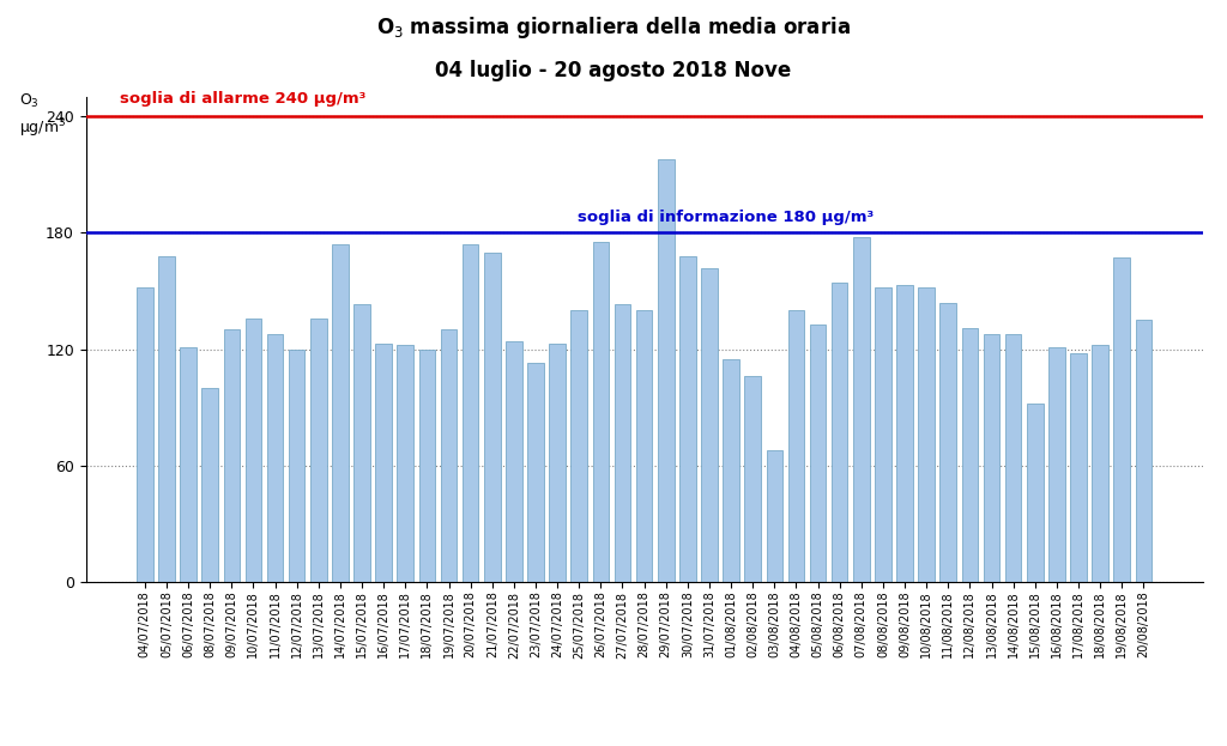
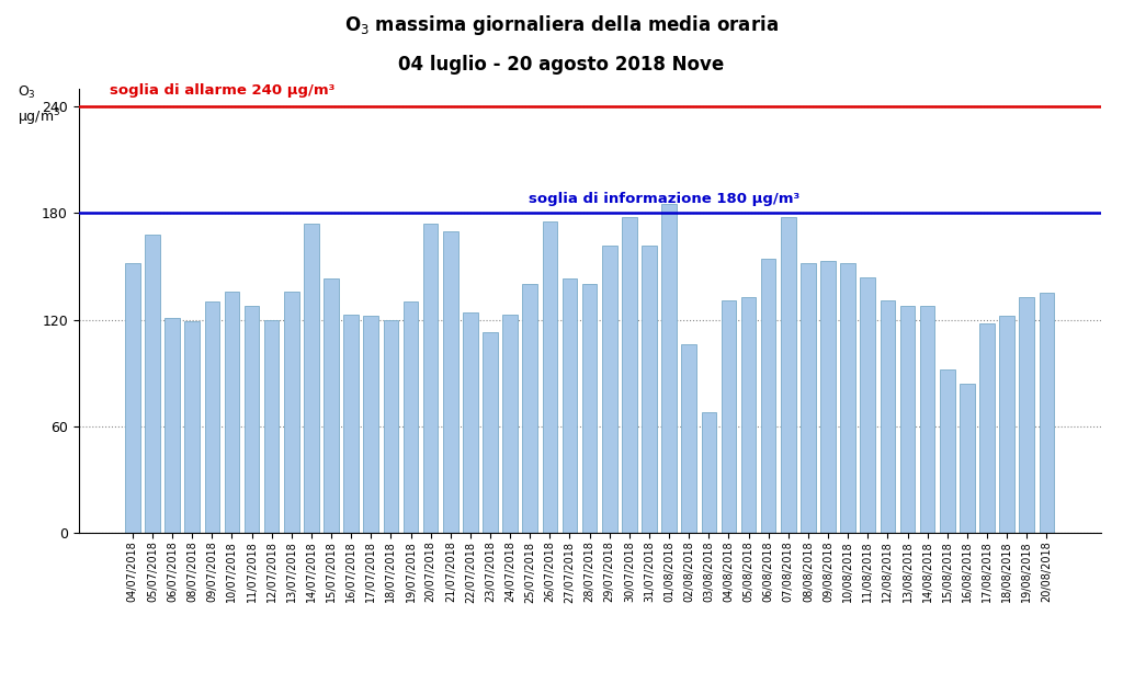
08/07/2018: 100 -> 119
29/07/2018: 218 -> 162
30/07/2018: 168 -> 178
01/08/2018: 115 -> 185
04/08/2018: 140 -> 131
16/08/2018: 121 -> 84
19/08/2018: 167 -> 133
